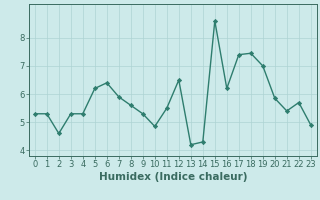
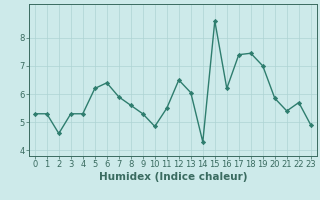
13: 4.20 -> 6.05
